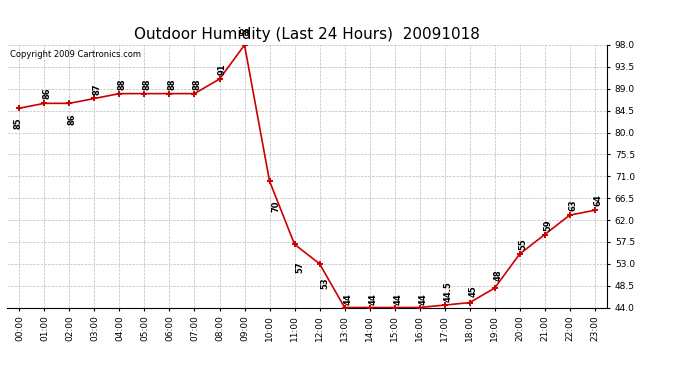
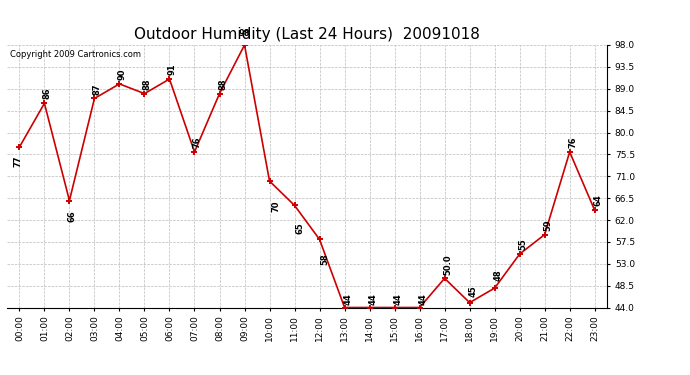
00:00: 85 -> 77
02:00: 86 -> 66
04:00: 88 -> 90
06:00: 88 -> 91
07:00: 88 -> 76
08:00: 91 -> 88
11:00: 57 -> 65
12:00: 53 -> 58
17:00: 44.5 -> 50.0
22:00: 63 -> 76
